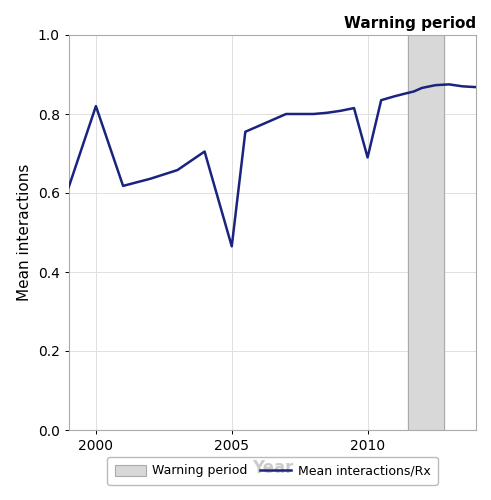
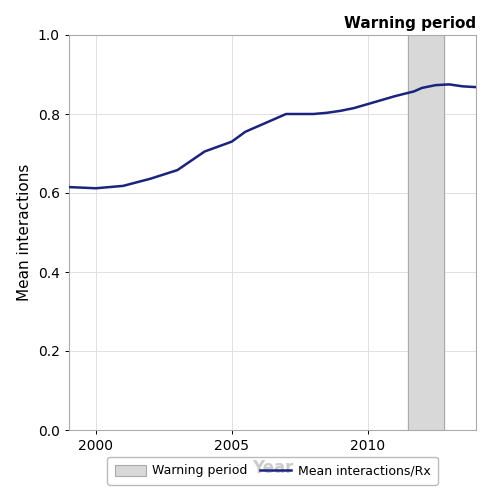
2000: 0.820 -> 0.612
2005: 0.465 -> 0.730
2010: 0.690 -> 0.825
